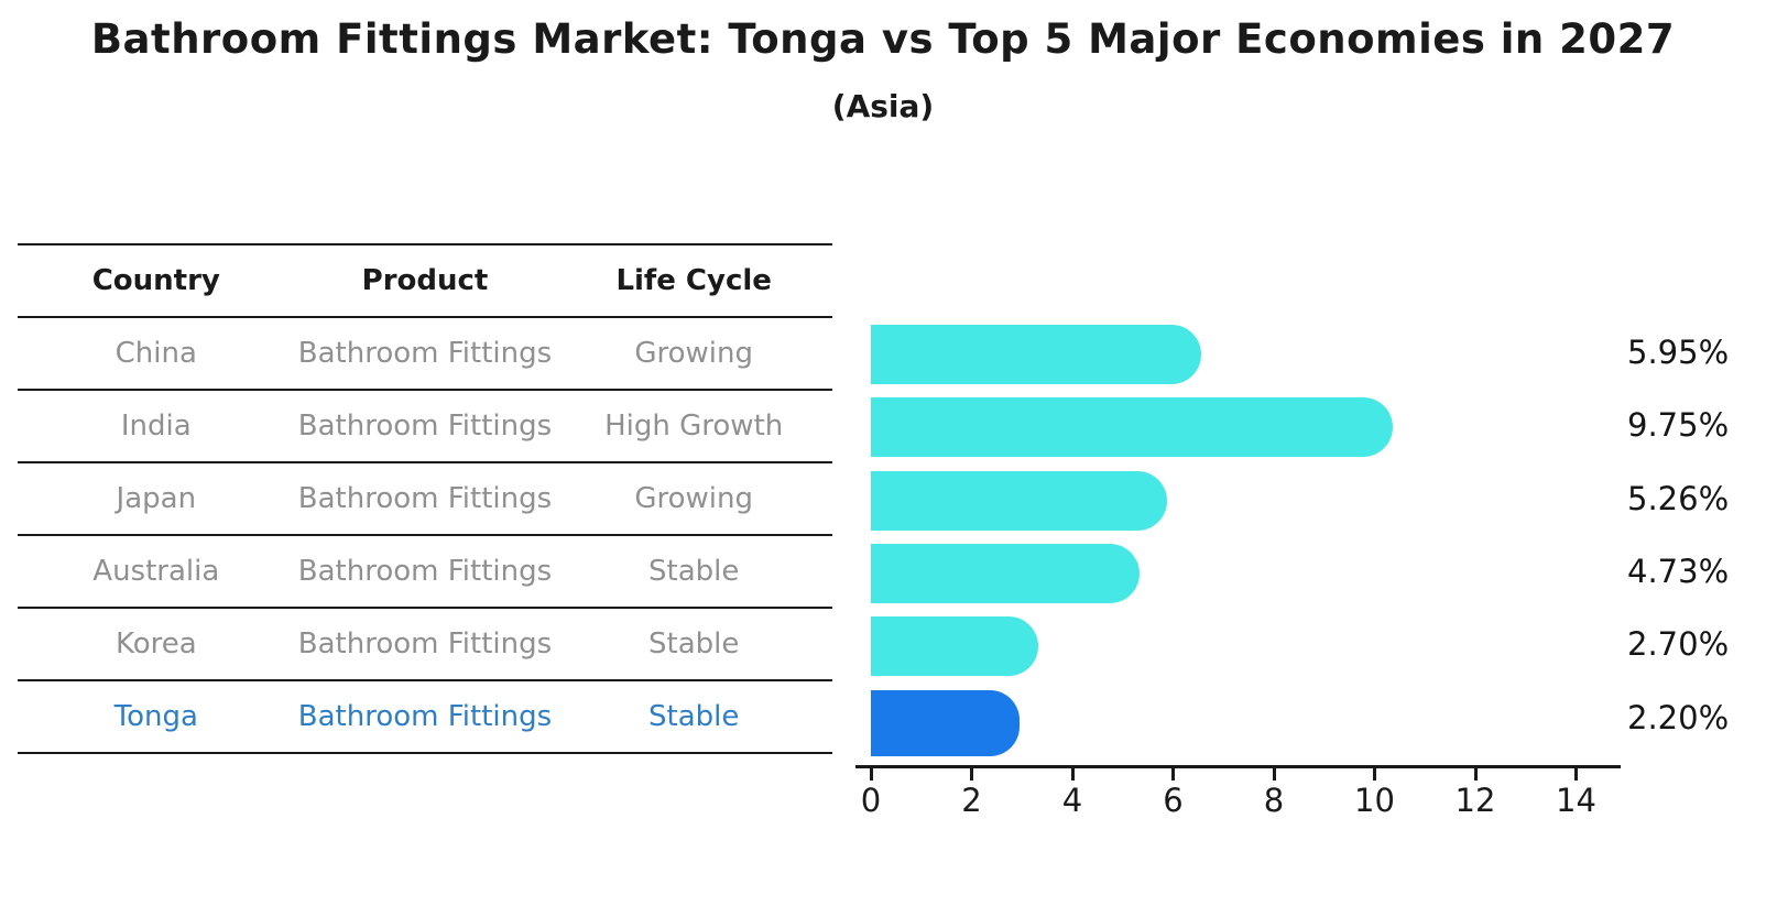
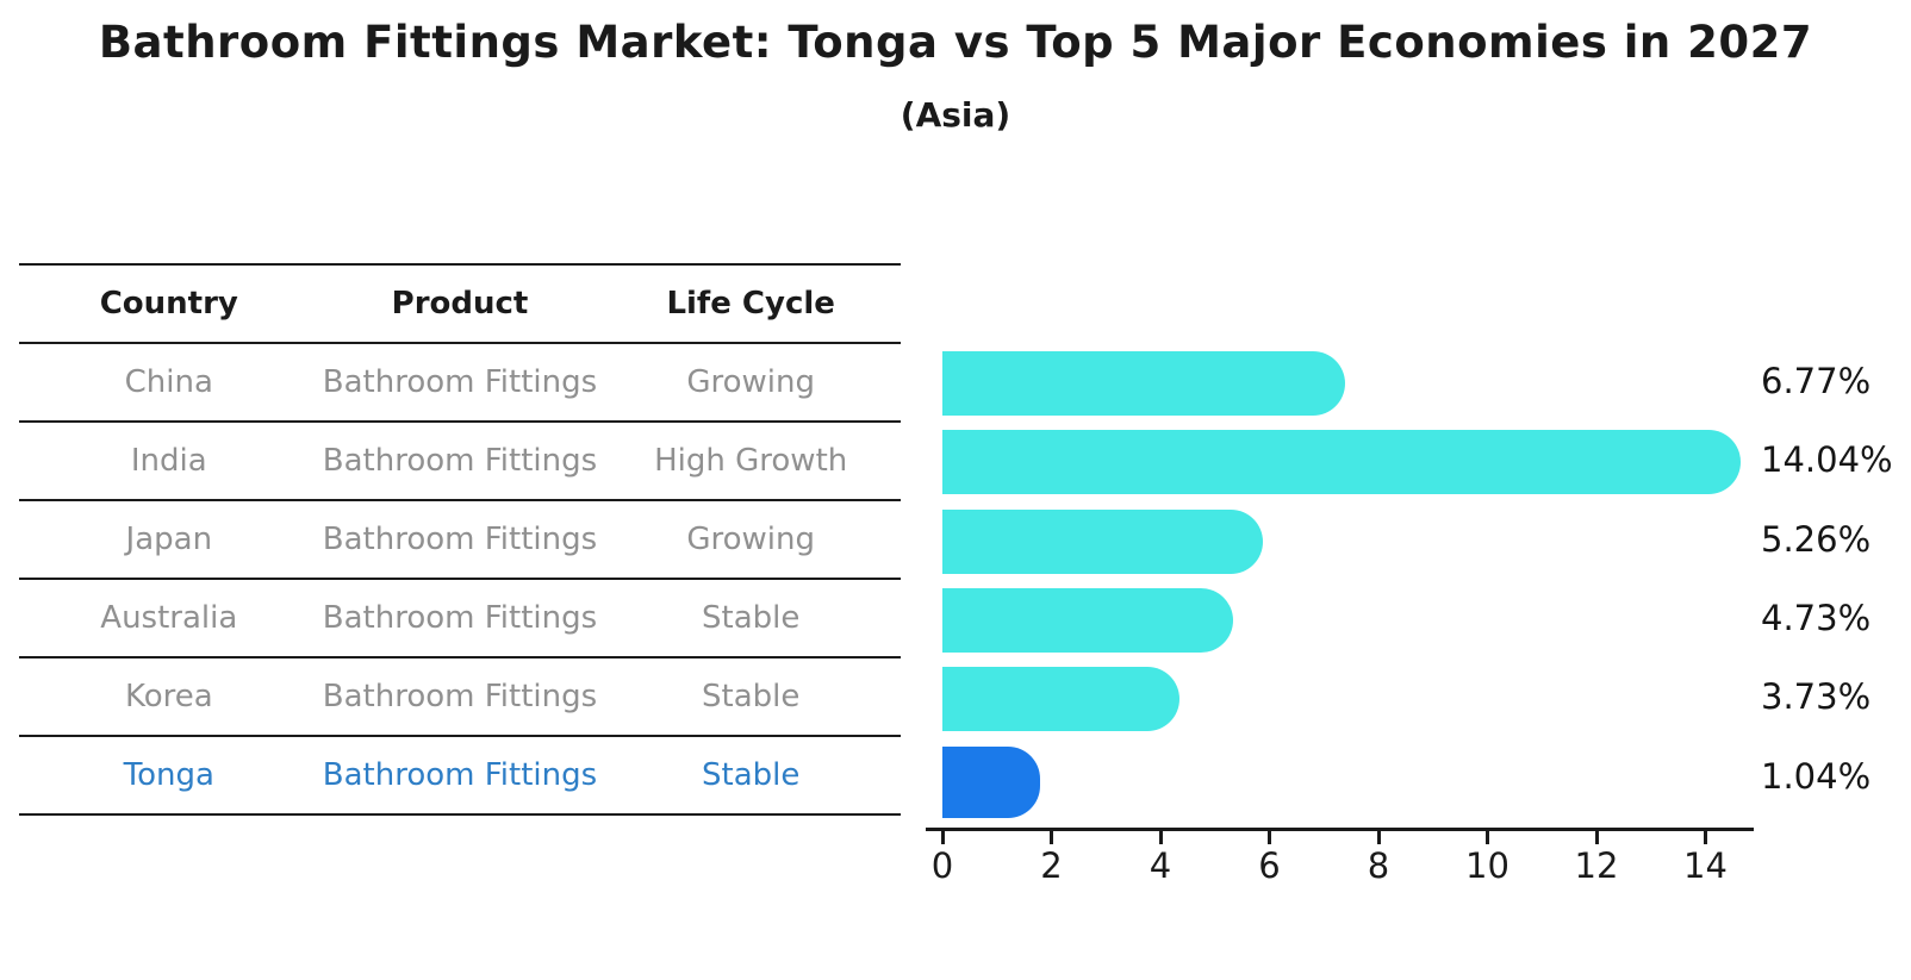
China: 5.95% -> 6.77%
India: 9.75% -> 14.04%
Korea: 2.70% -> 3.73%
Tonga: 2.20% -> 1.04%
